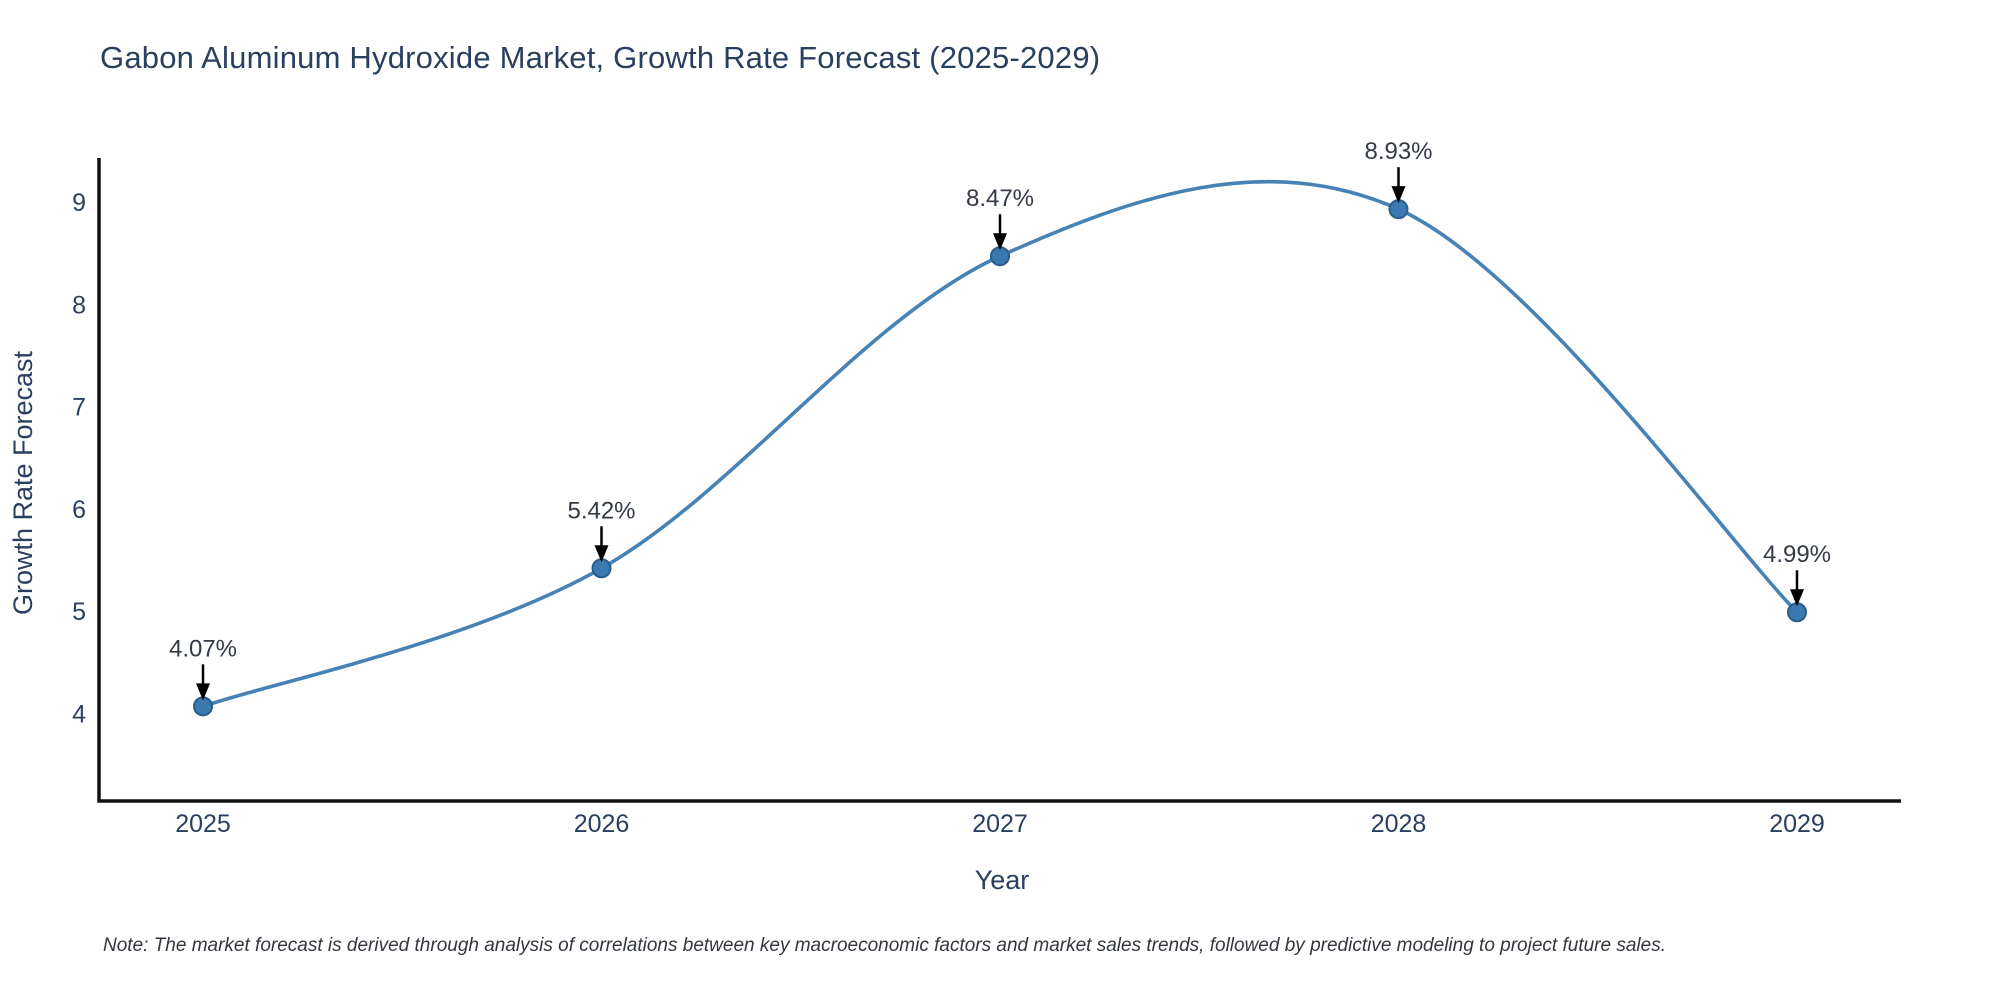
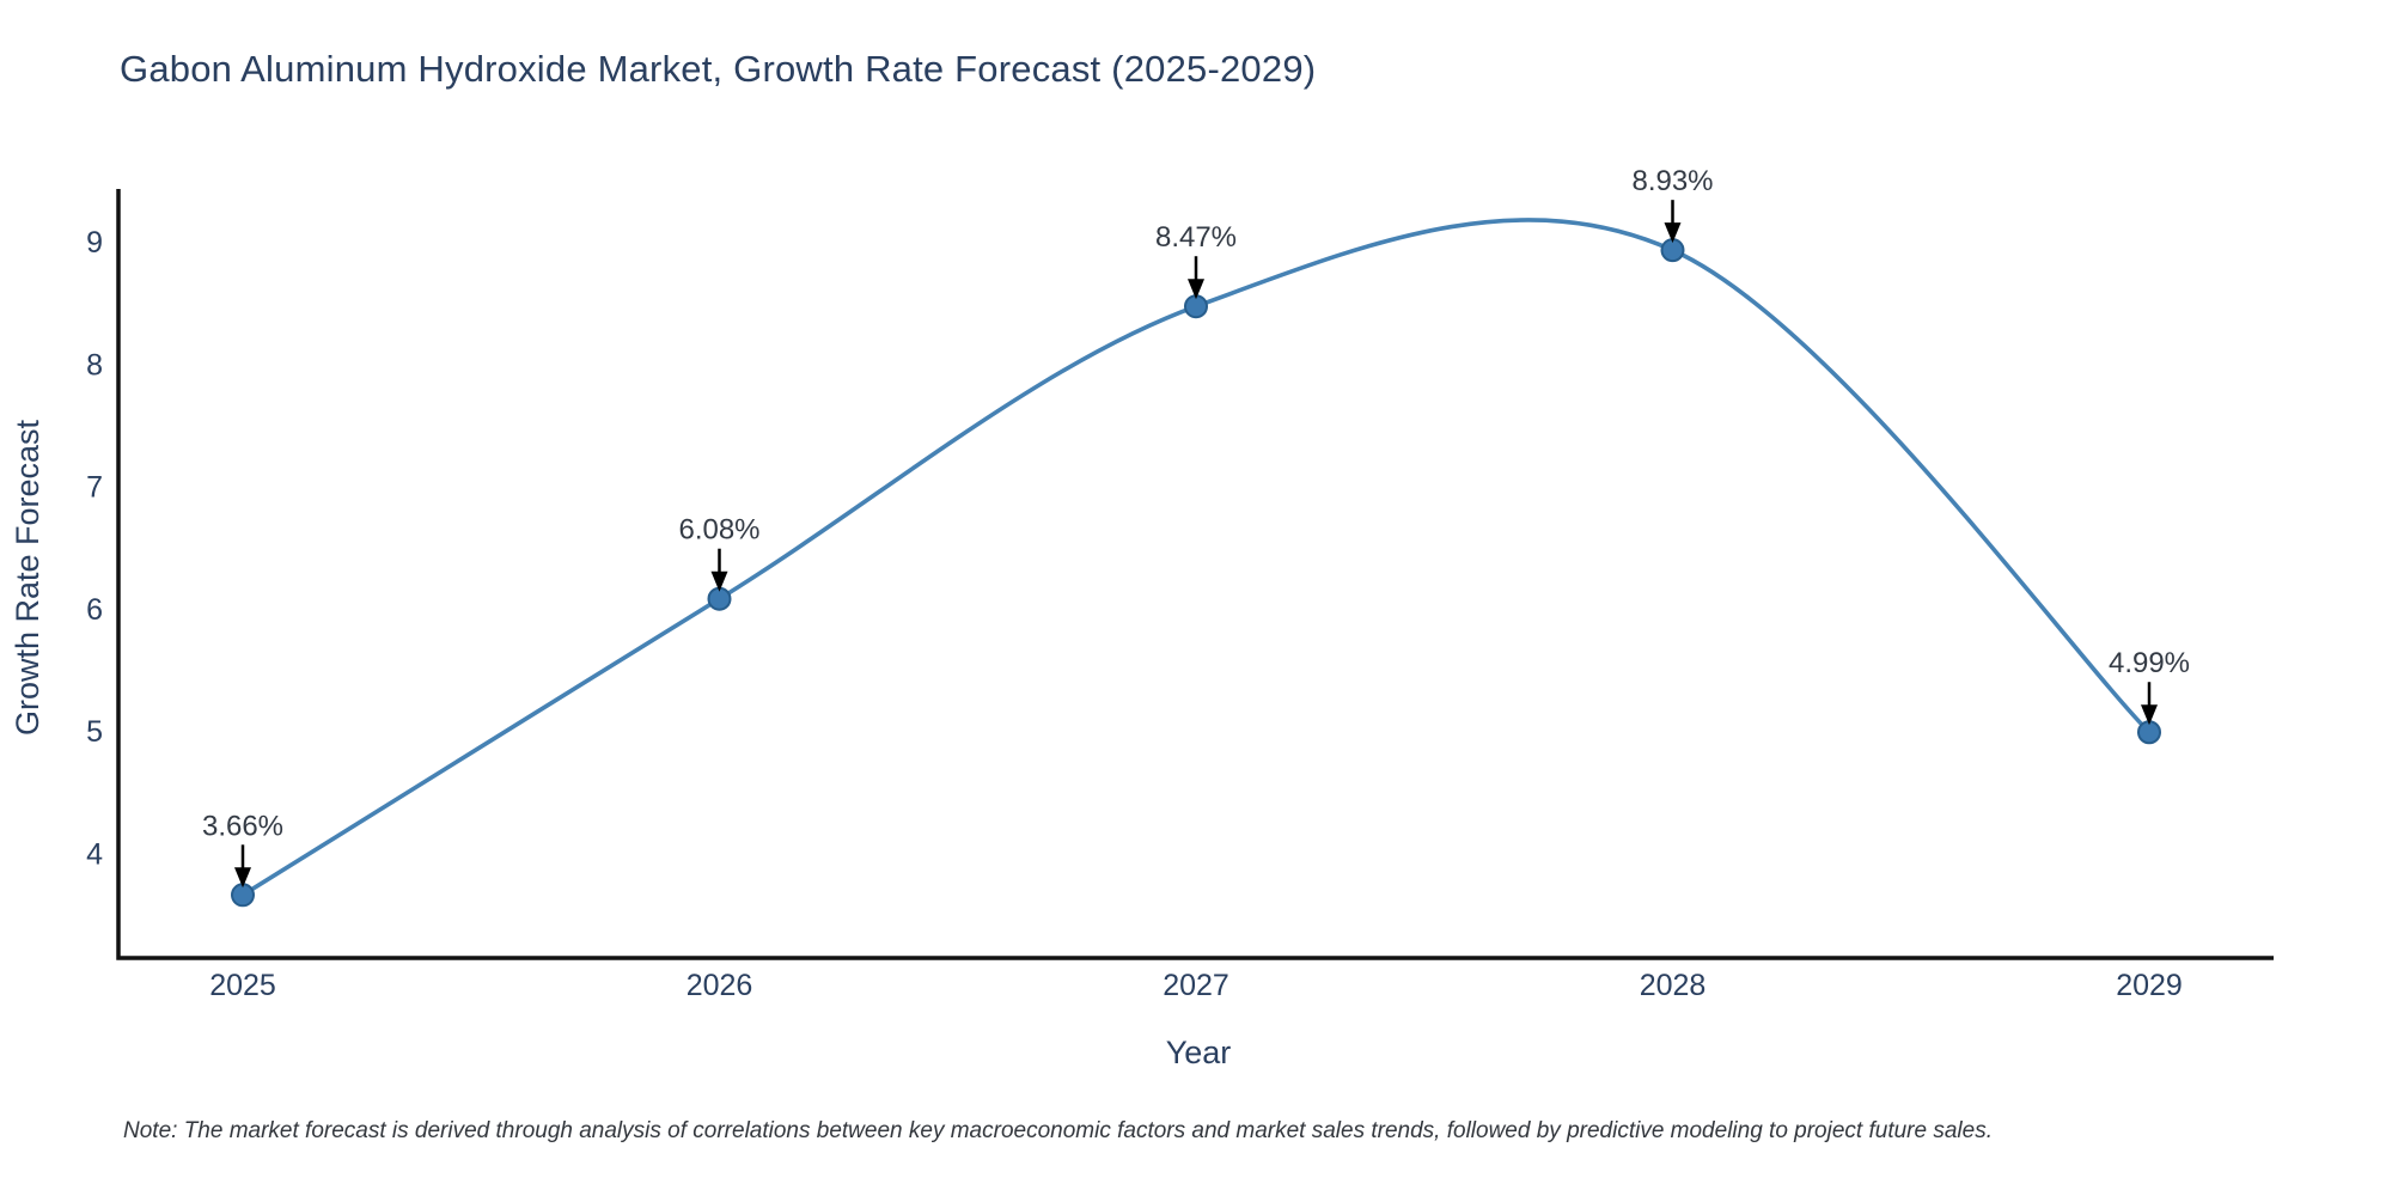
2025: 4.07% -> 3.66%
2026: 5.42% -> 6.08%
